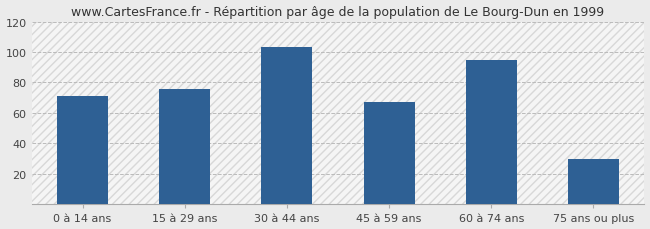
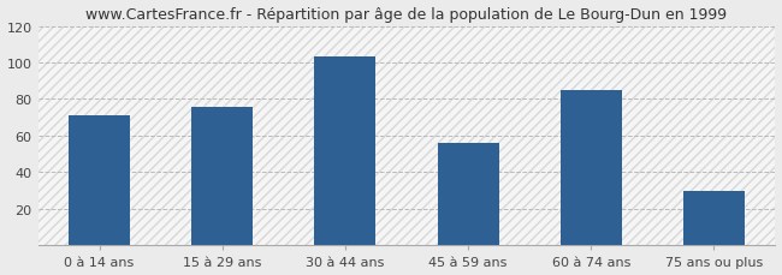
45 à 59 ans: 67 -> 56
60 à 74 ans: 95 -> 85
